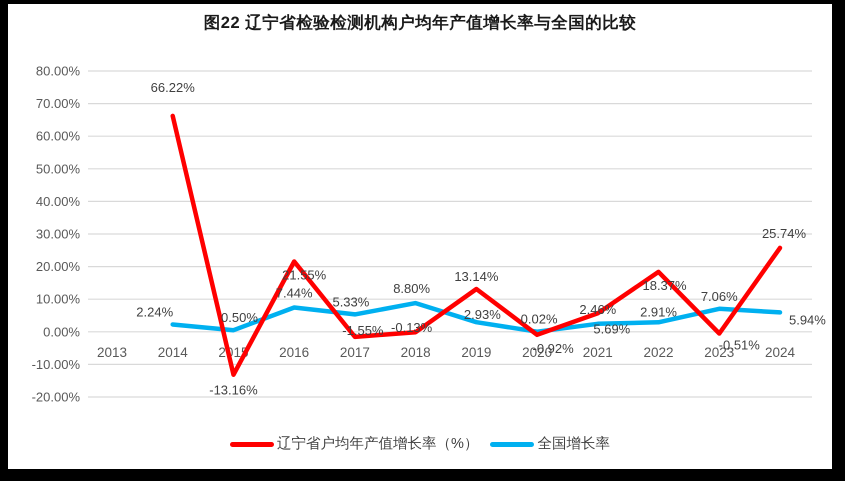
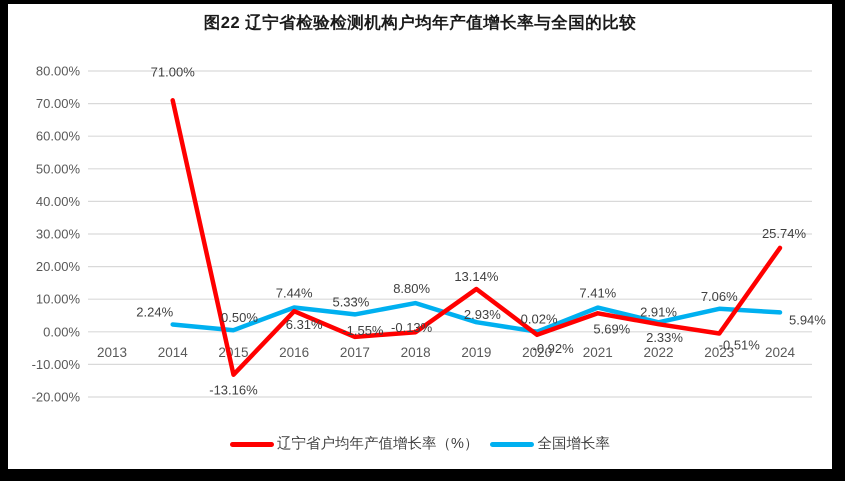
辽宁省户均年产值增长率（%）/2014: 66.22% -> 71.00%
辽宁省户均年产值增长率（%）/2016: 21.55% -> 6.31%
全国增长率/2021: 2.46% -> 7.41%
辽宁省户均年产值增长率（%）/2022: 18.37% -> 2.33%
